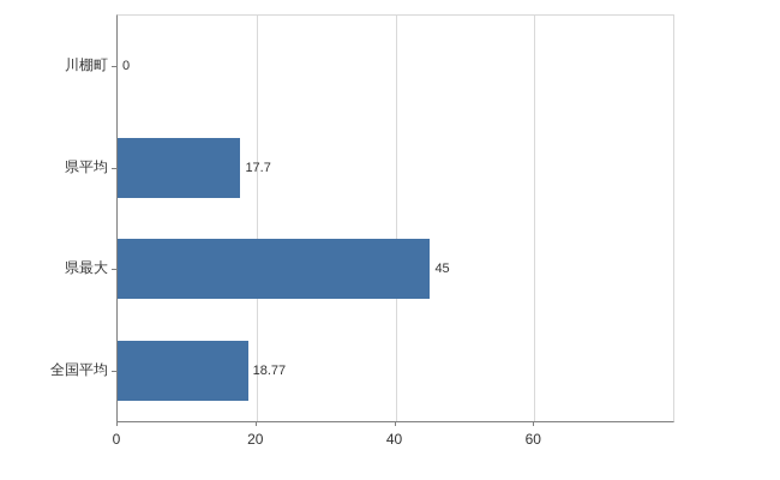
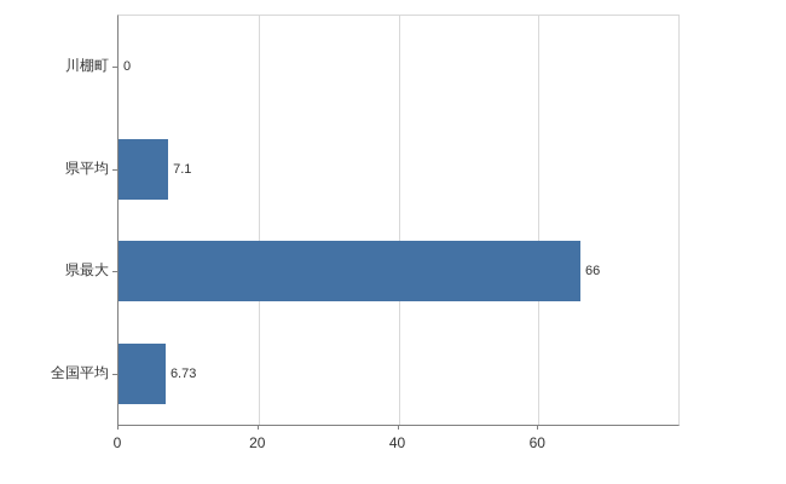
県平均: 17.7 -> 7.1
県最大: 45 -> 66
全国平均: 18.77 -> 6.73
